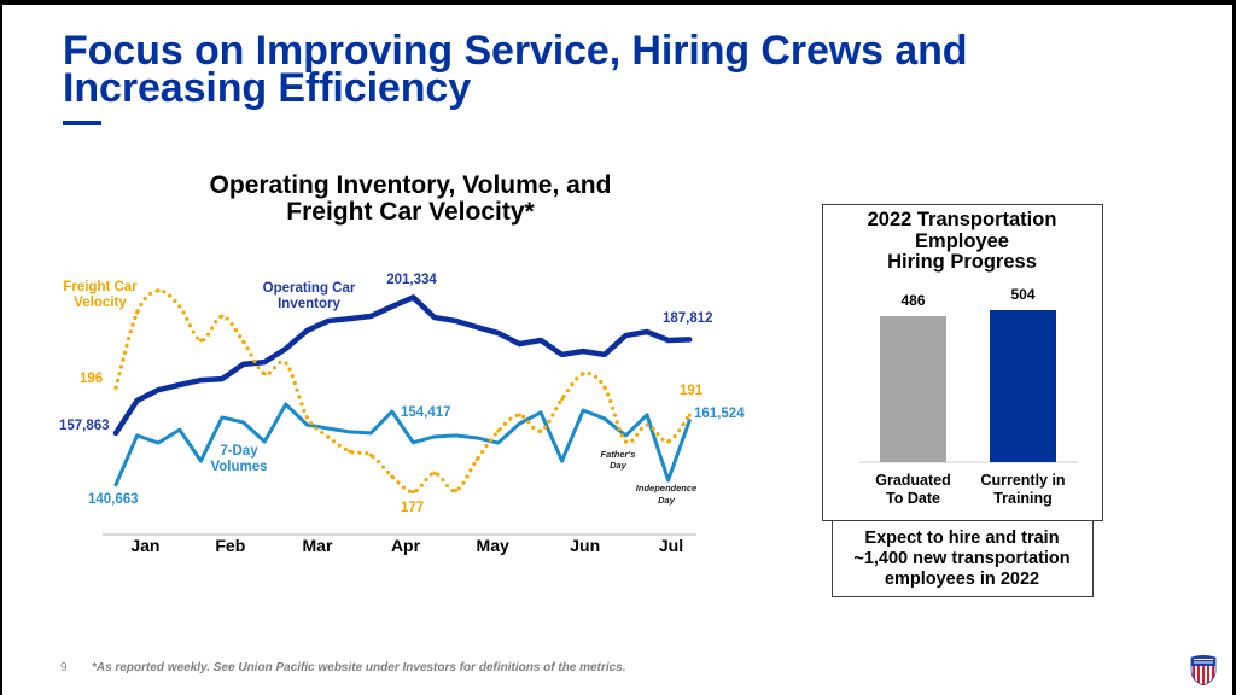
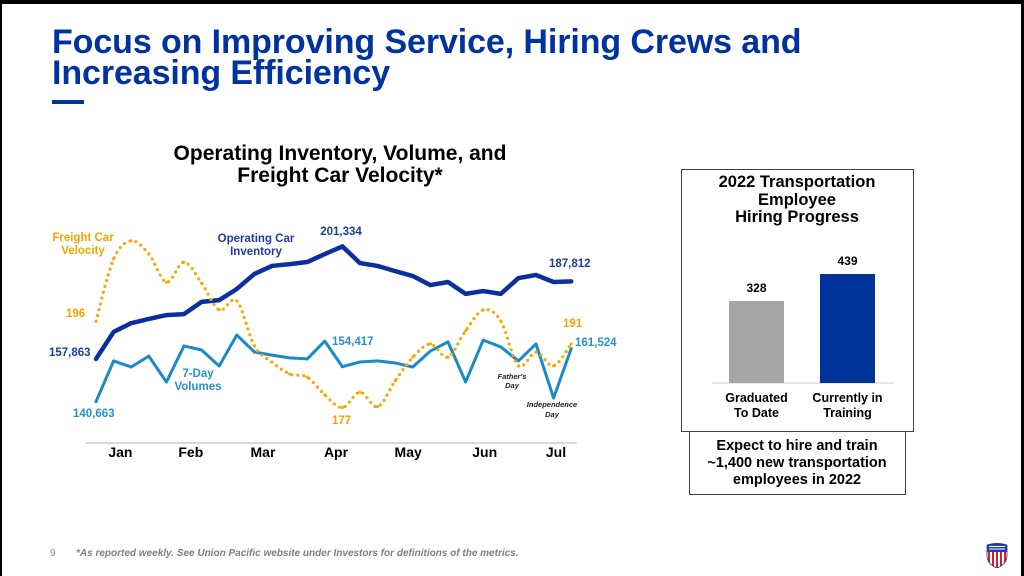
2022 Transportation Employee Hiring Progress/Graduated To Date: 486 -> 328
2022 Transportation Employee Hiring Progress/Currently in Training: 504 -> 439
